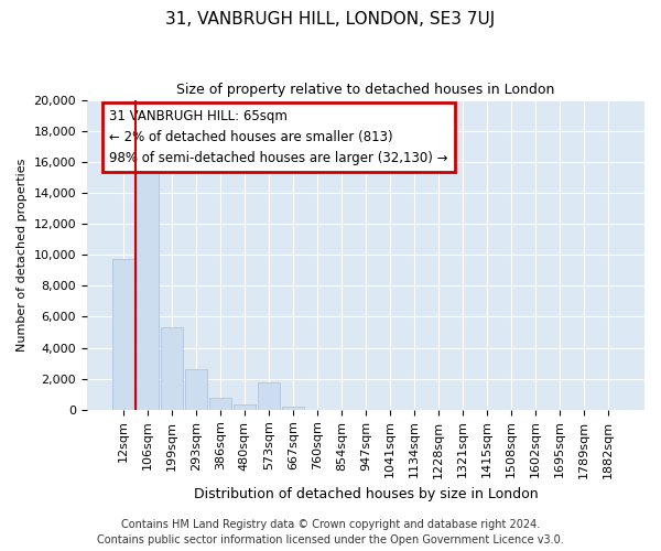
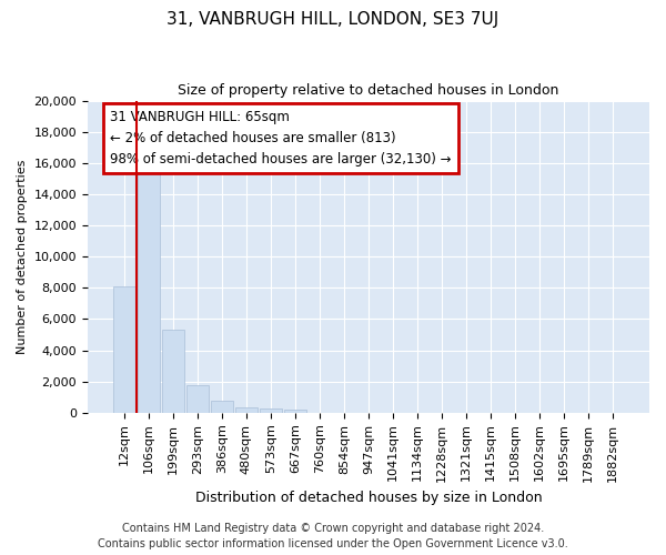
12sqm: 9,700 -> 8,100
293sqm: 2,600 -> 1,800
573sqm: 1,800 -> 300
